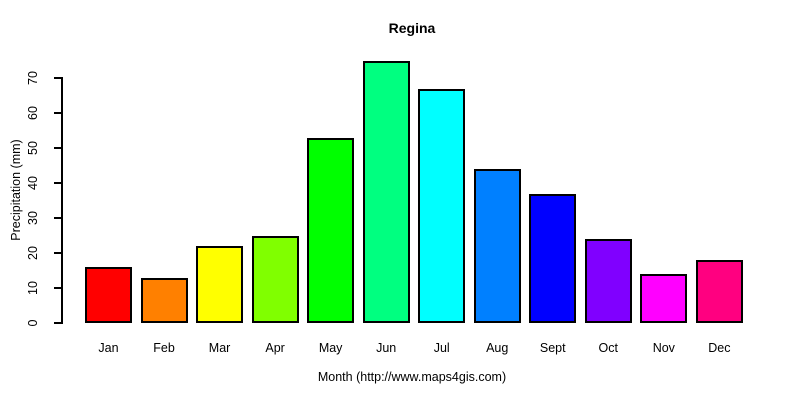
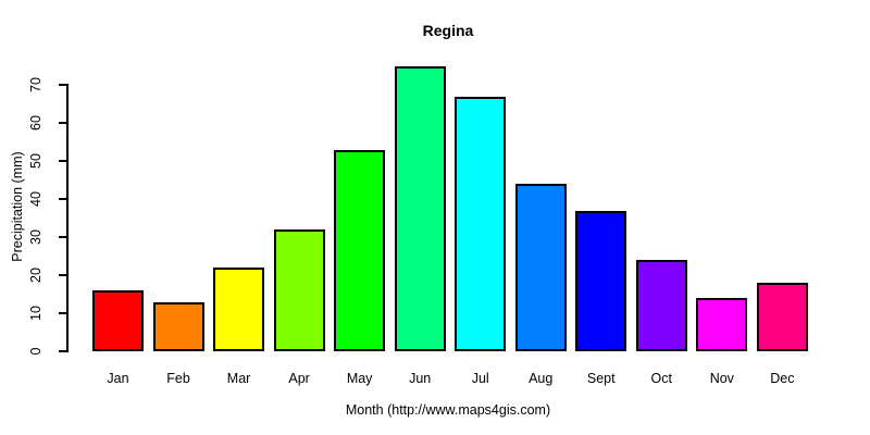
Apr: 25 -> 32
